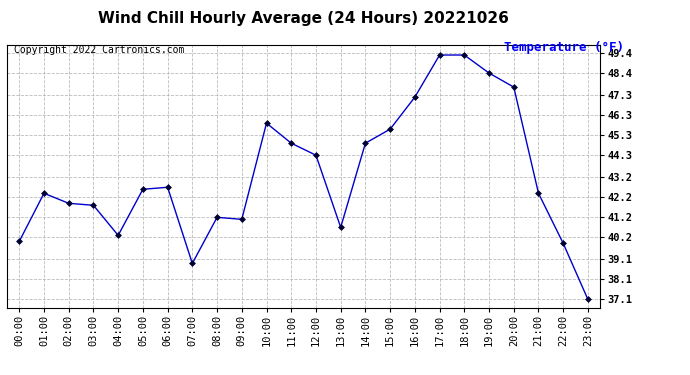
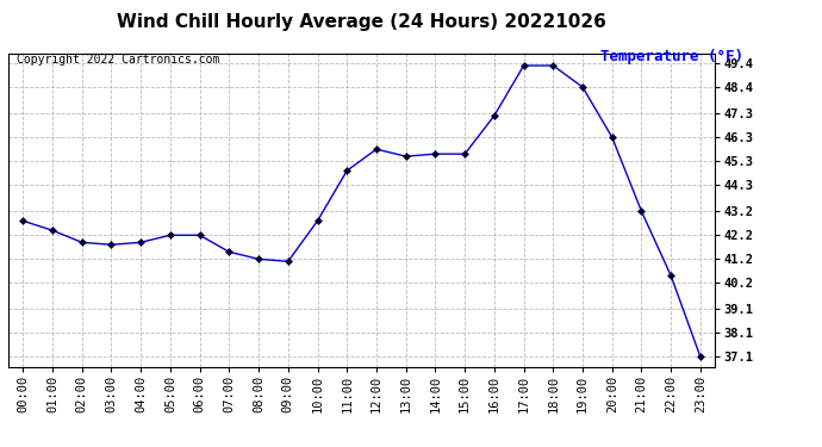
00:00: 40.0 -> 42.8
04:00: 40.3 -> 41.9
05:00: 42.6 -> 42.2
06:00: 42.7 -> 42.2
07:00: 38.9 -> 41.5
10:00: 45.9 -> 42.8
12:00: 44.3 -> 45.8
13:00: 40.7 -> 45.5
14:00: 44.9 -> 45.6
20:00: 47.7 -> 46.3
21:00: 42.4 -> 43.2
22:00: 39.9 -> 40.5
